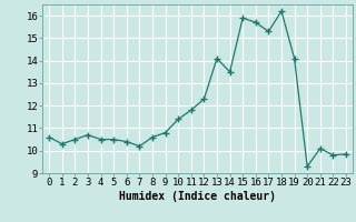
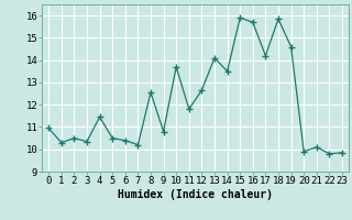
0: 10.60 -> 10.95
3: 10.70 -> 10.35
4: 10.50 -> 11.45
8: 10.60 -> 12.55
10: 11.40 -> 13.70
12: 12.30 -> 12.65
17: 15.30 -> 14.20
18: 16.20 -> 15.85
19: 14.10 -> 14.60
20: 9.30 -> 9.90
